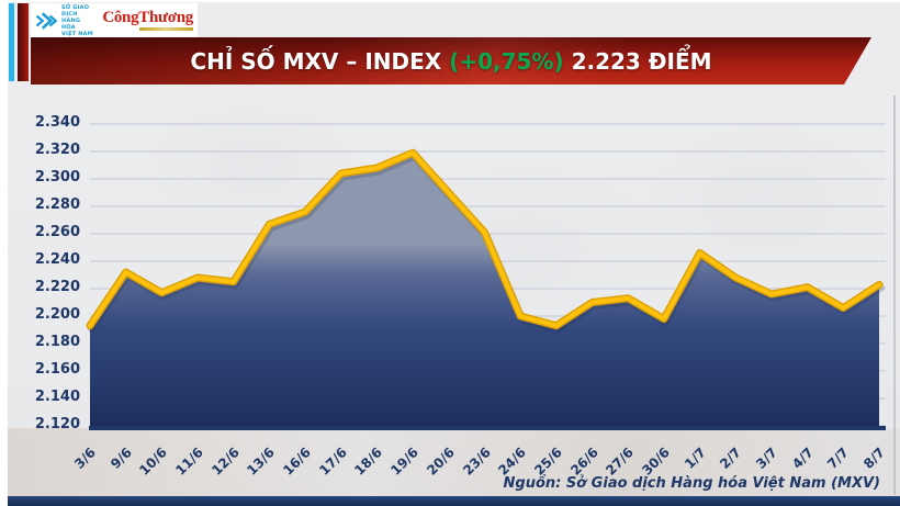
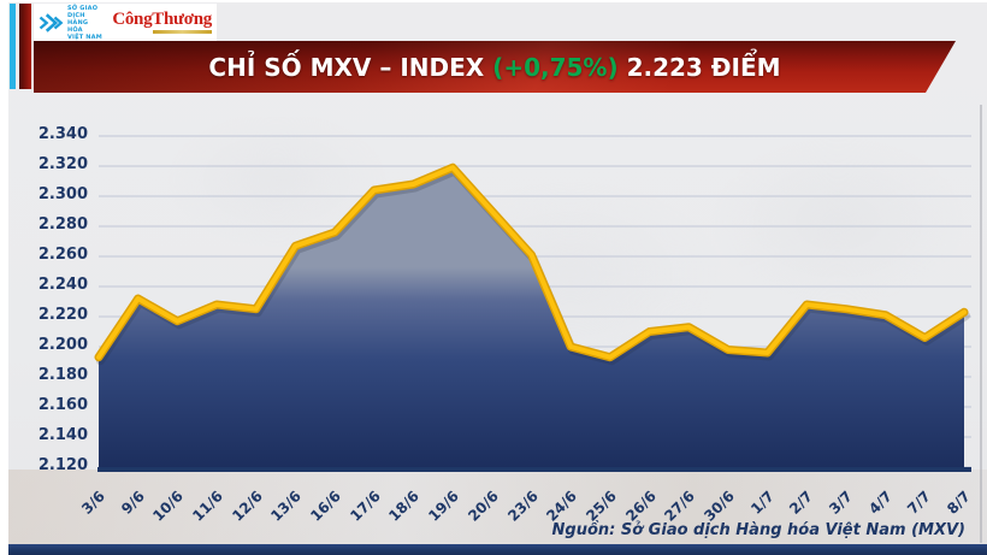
1/7: 2.246 -> 2.196
3/7: 2.216 -> 2.225
